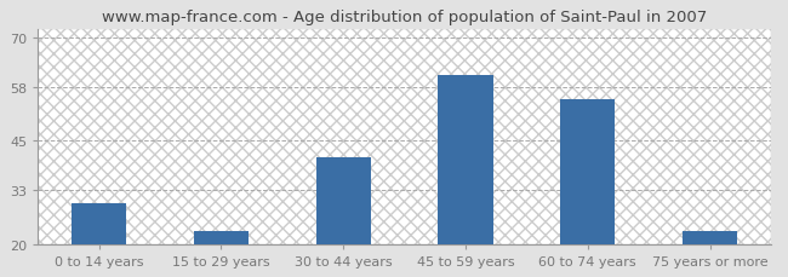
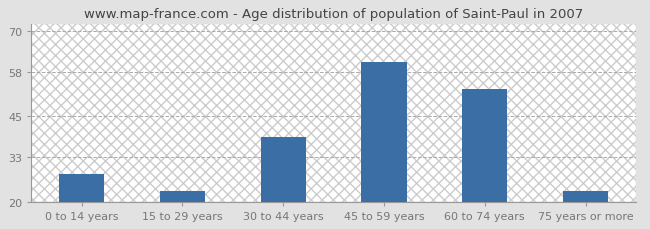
0 to 14 years: 30 -> 28
30 to 44 years: 41 -> 39
60 to 74 years: 55 -> 53
